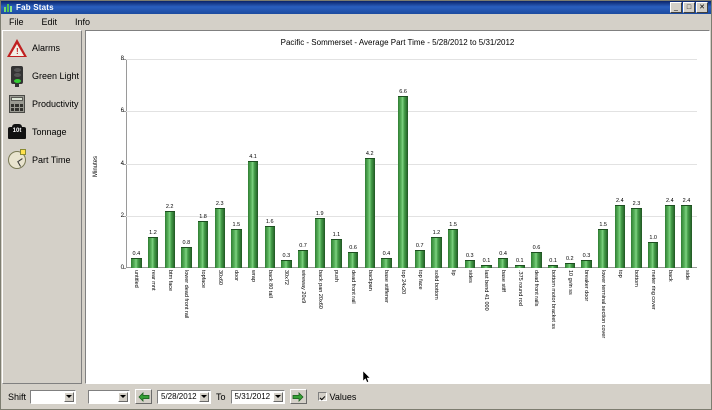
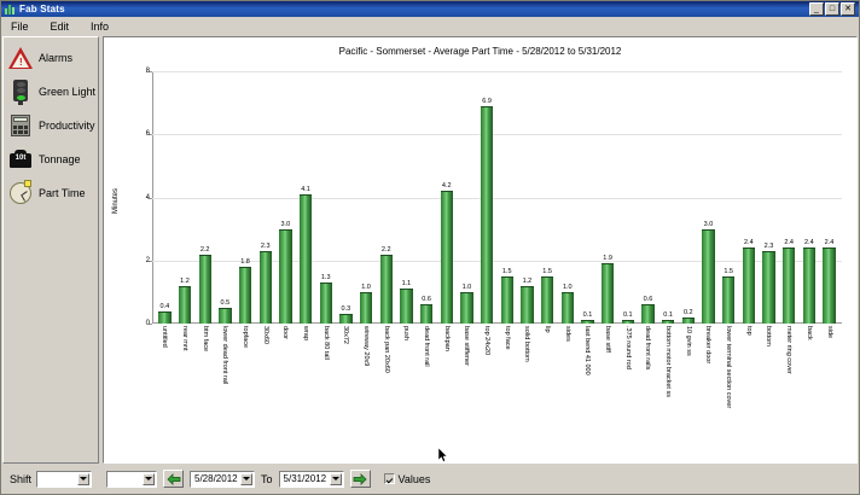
lower dead front rail: 0.8 -> 0.5
door: 1.5 -> 3.0
back 80 tall: 1.6 -> 1.3
wireway 20x9: 0.7 -> 1.0
back pan 20x60: 1.9 -> 2.2
base stiffener: 0.4 -> 1.0
top 24x20: 6.6 -> 6.9
top face: 0.7 -> 1.5
sides: 0.3 -> 1.0
base stiff: 0.4 -> 1.9
breaker door: 0.3 -> 3.0
meter ring cover: 1.0 -> 2.4
